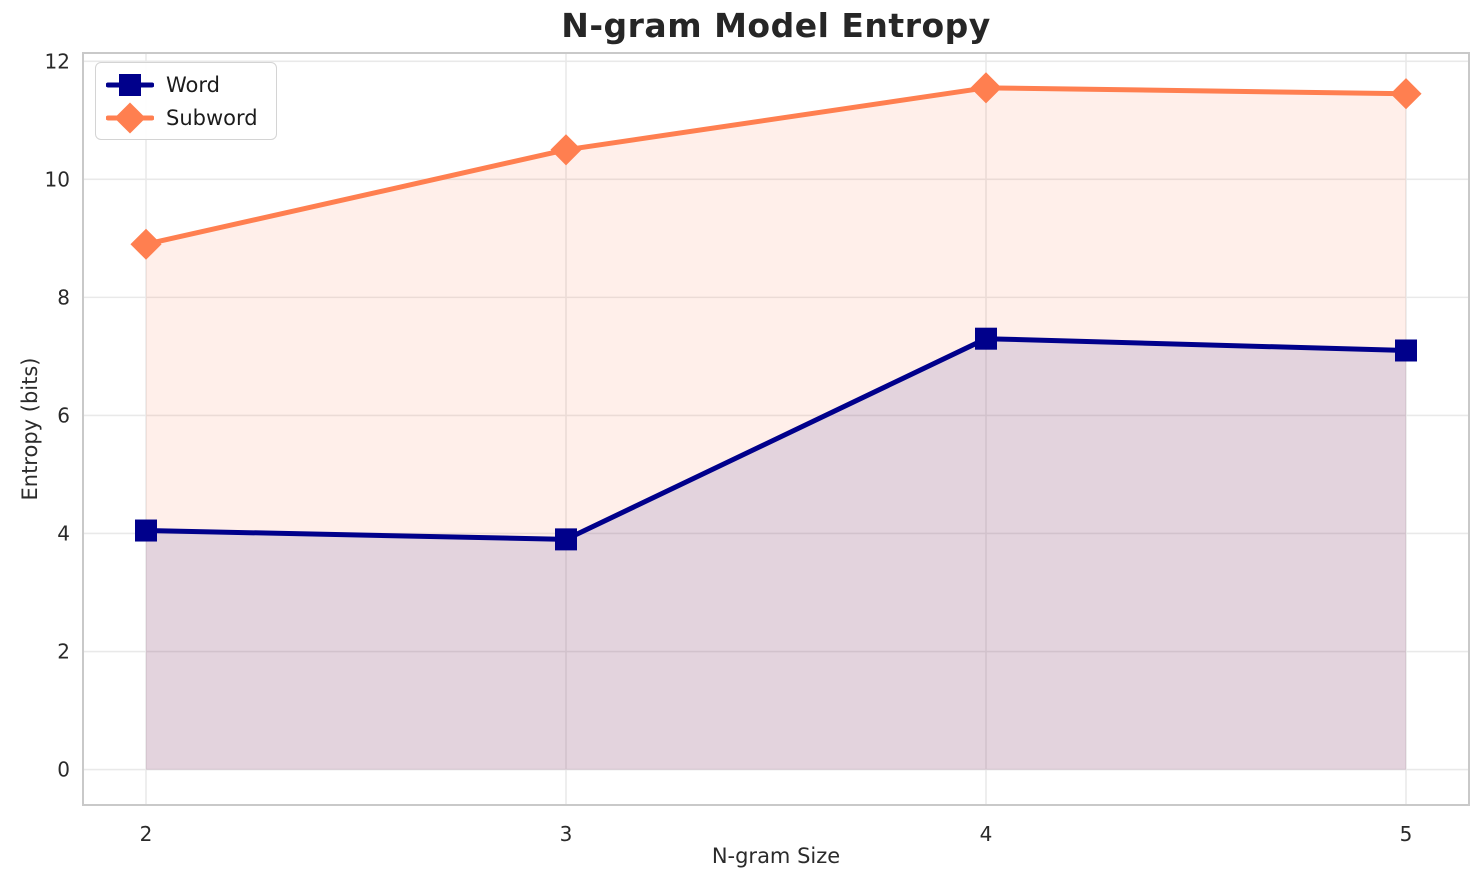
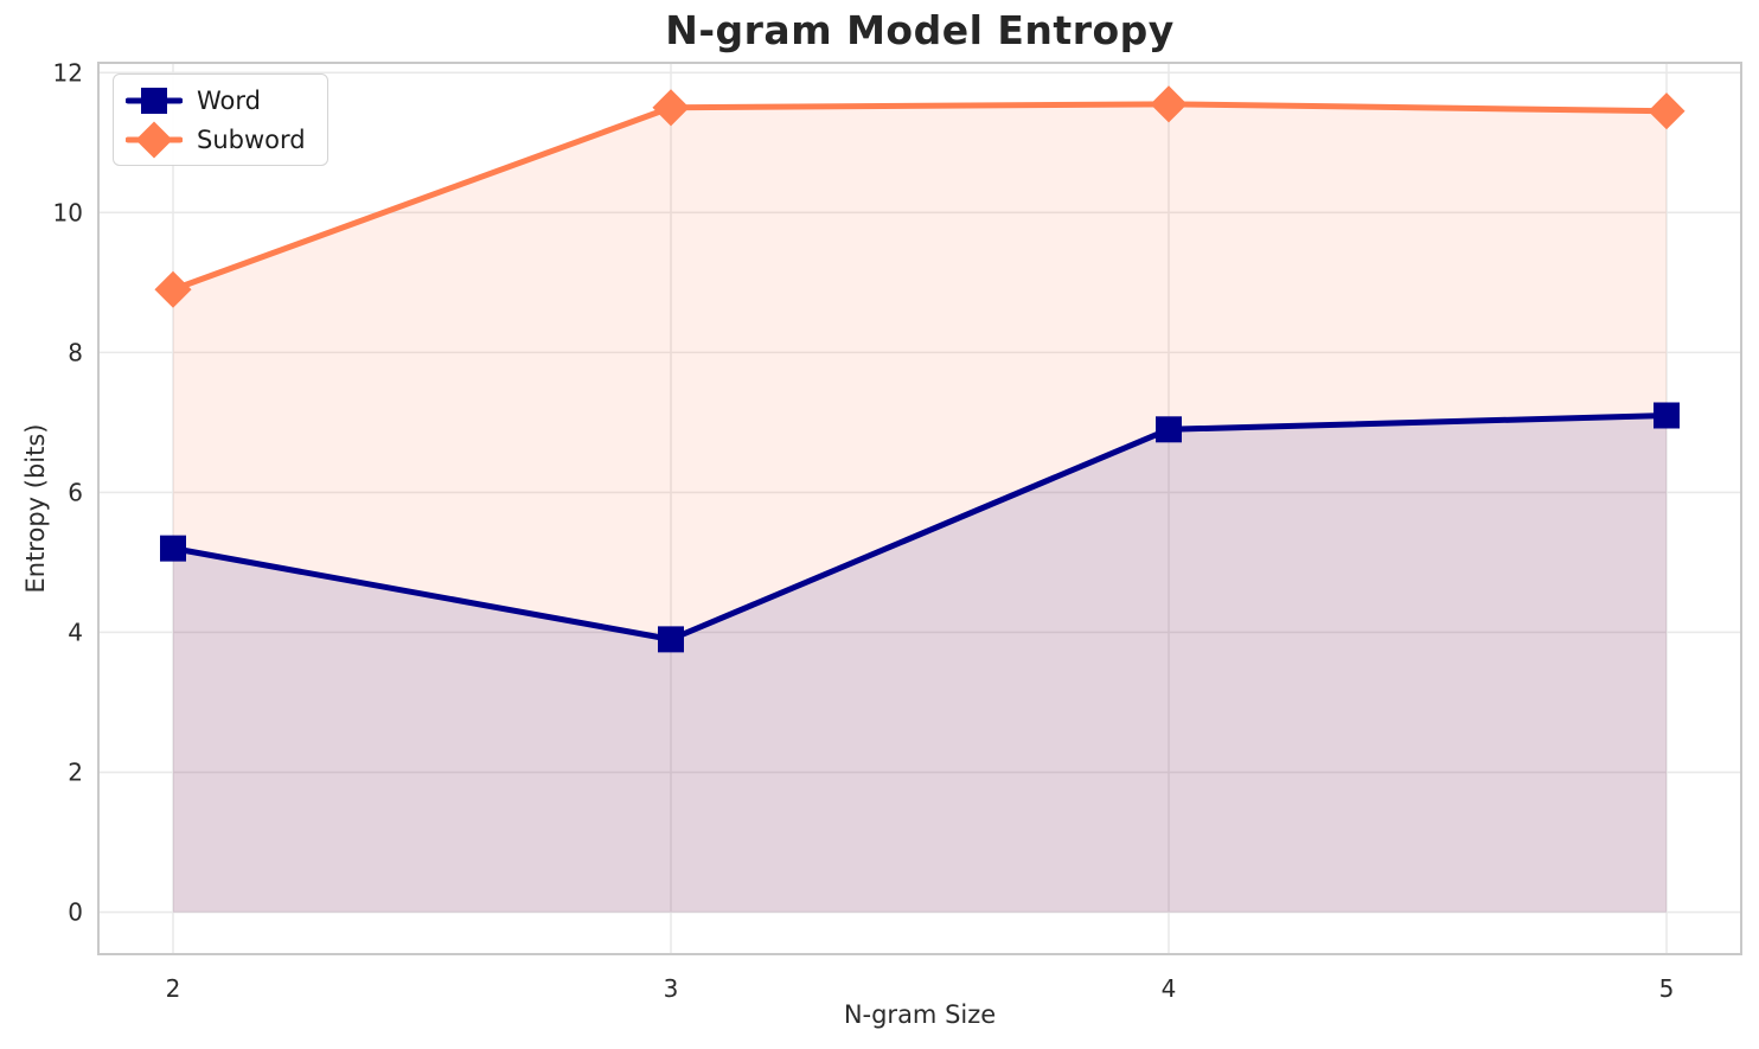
Word/2: 4.0 -> 5.2
Subword/3: 10.5 -> 11.5
Word/4: 7.3 -> 6.9
